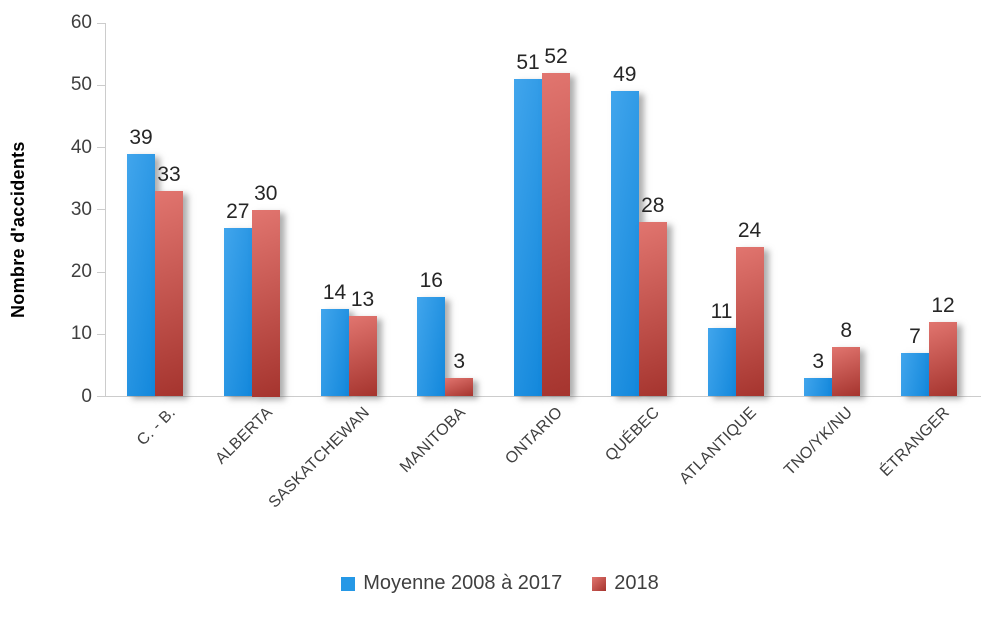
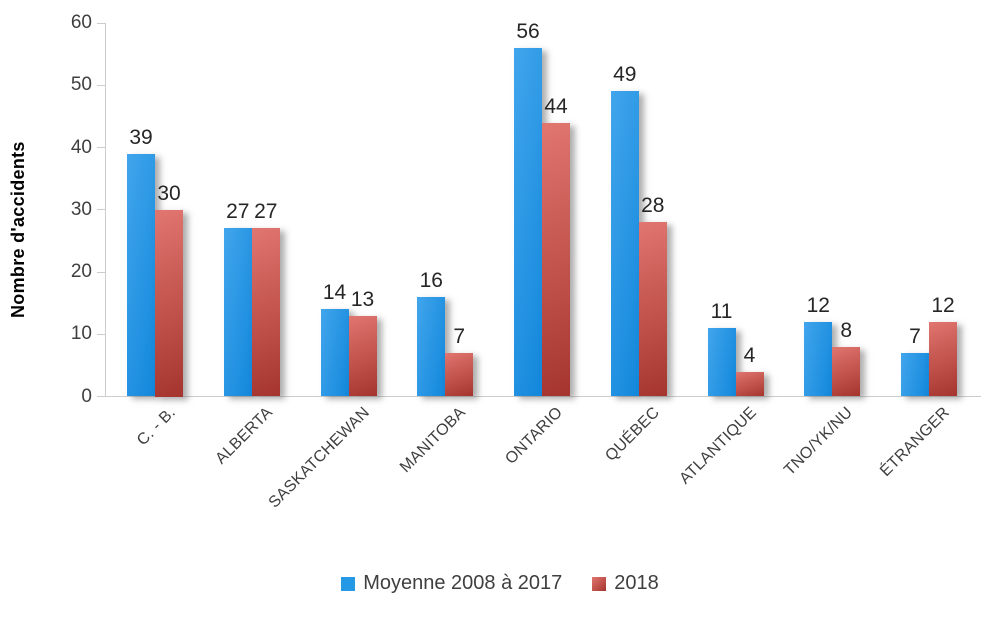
2018/C. - B.: 33 -> 30
2018/ALBERTA: 30 -> 27
2018/MANITOBA: 3 -> 7
Moyenne 2008 à 2017/ONTARIO: 51 -> 56
2018/ONTARIO: 52 -> 44
2018/ATLANTIQUE: 24 -> 4
Moyenne 2008 à 2017/TNO/YK/NU: 3 -> 12
